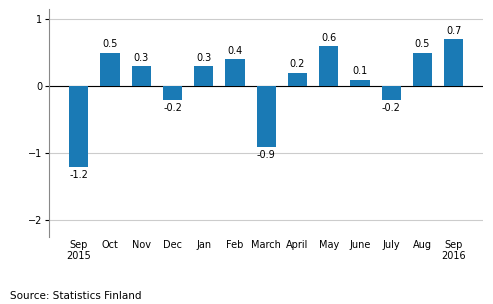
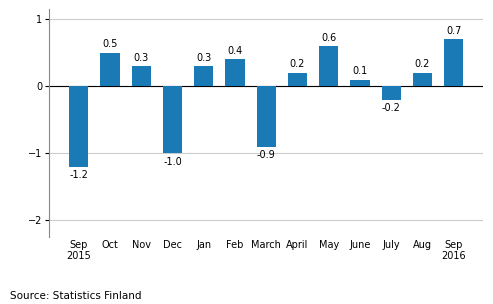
Dec: -0.2 -> -1.0
Aug: 0.5 -> 0.2
